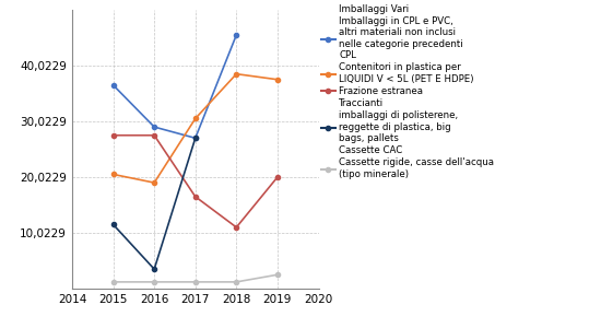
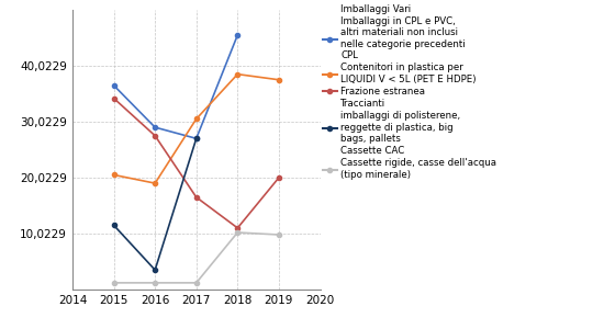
Frazione estranea/2015: 27,5 -> 34,2
Cassette rigide, casse dell'acqua (tipo minerale)/2018: 1,2 -> 10,2
Cassette rigide, casse dell'acqua (tipo minerale)/2019: 2,5 -> 9,8
